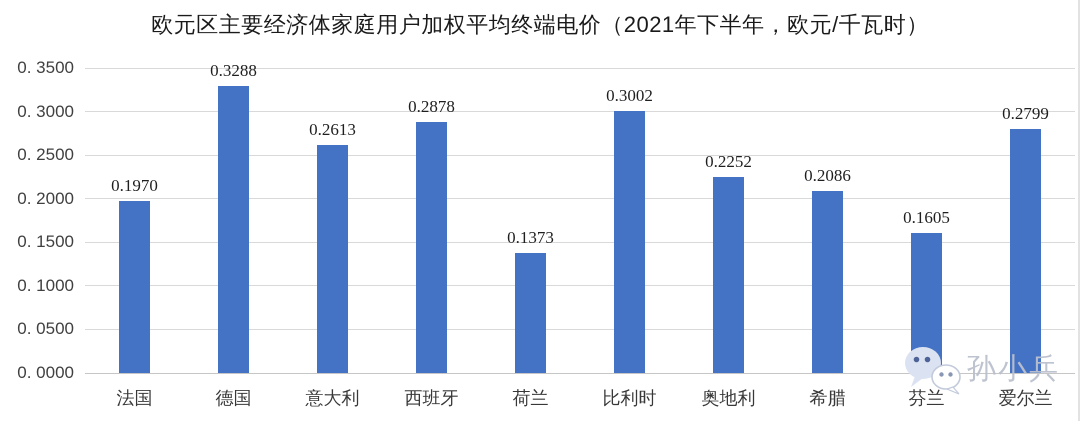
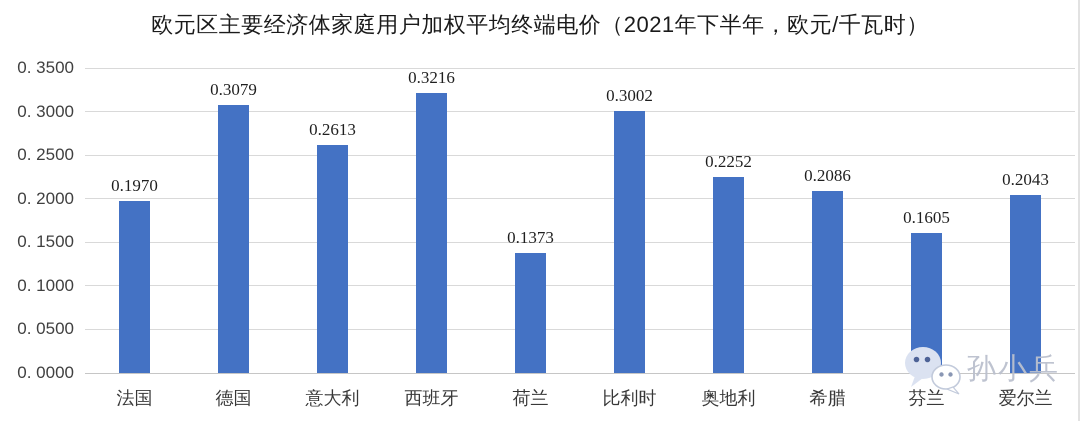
德国: 0.3288 -> 0.3079
西班牙: 0.2878 -> 0.3216
爱尔兰: 0.2799 -> 0.2043
